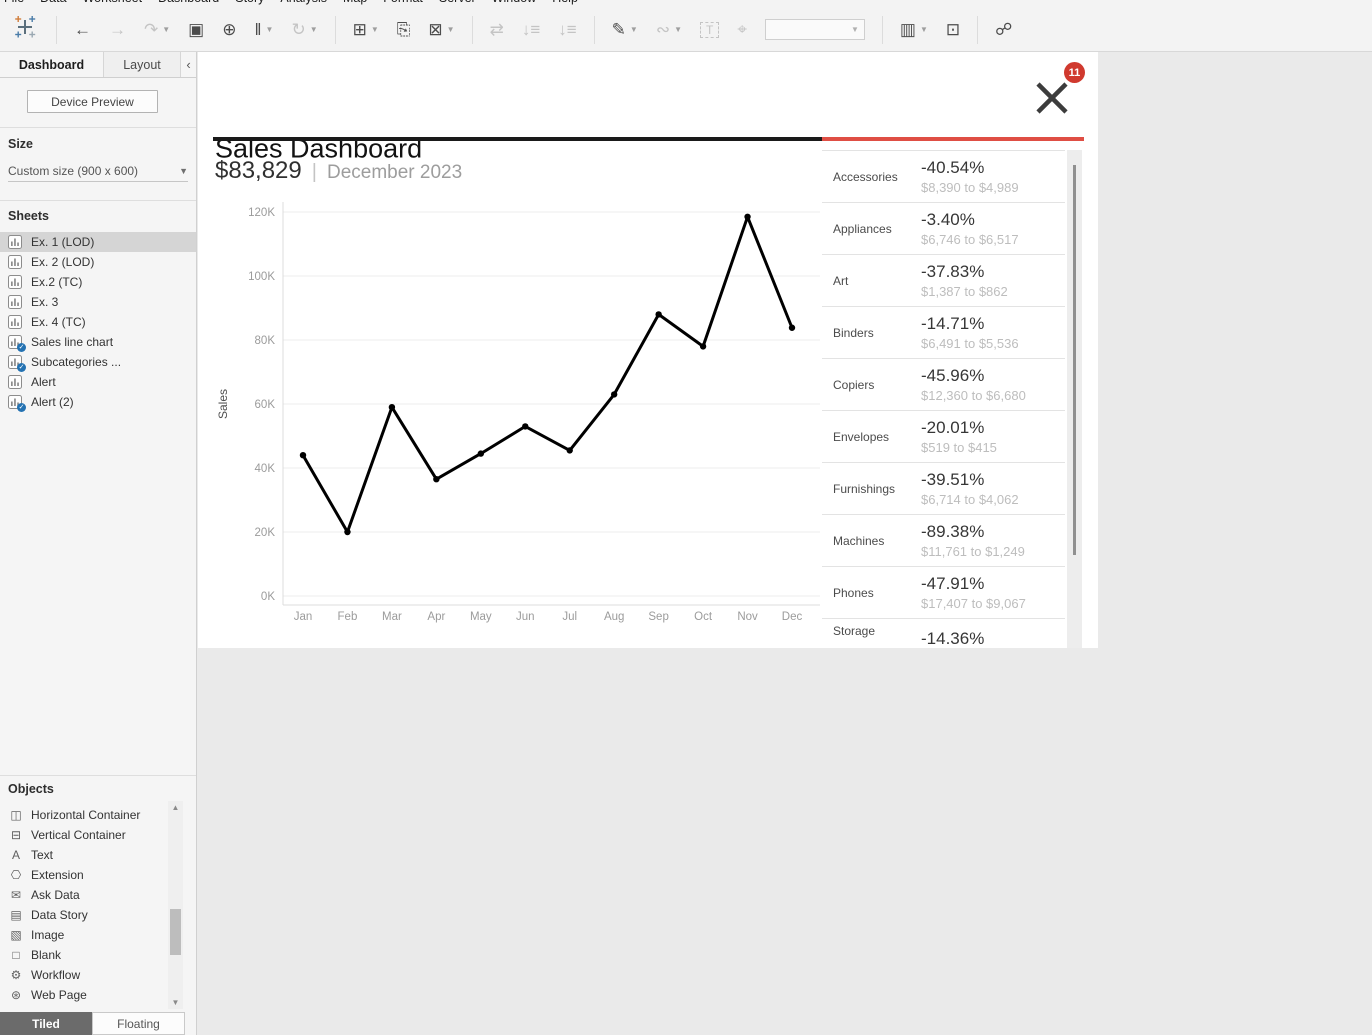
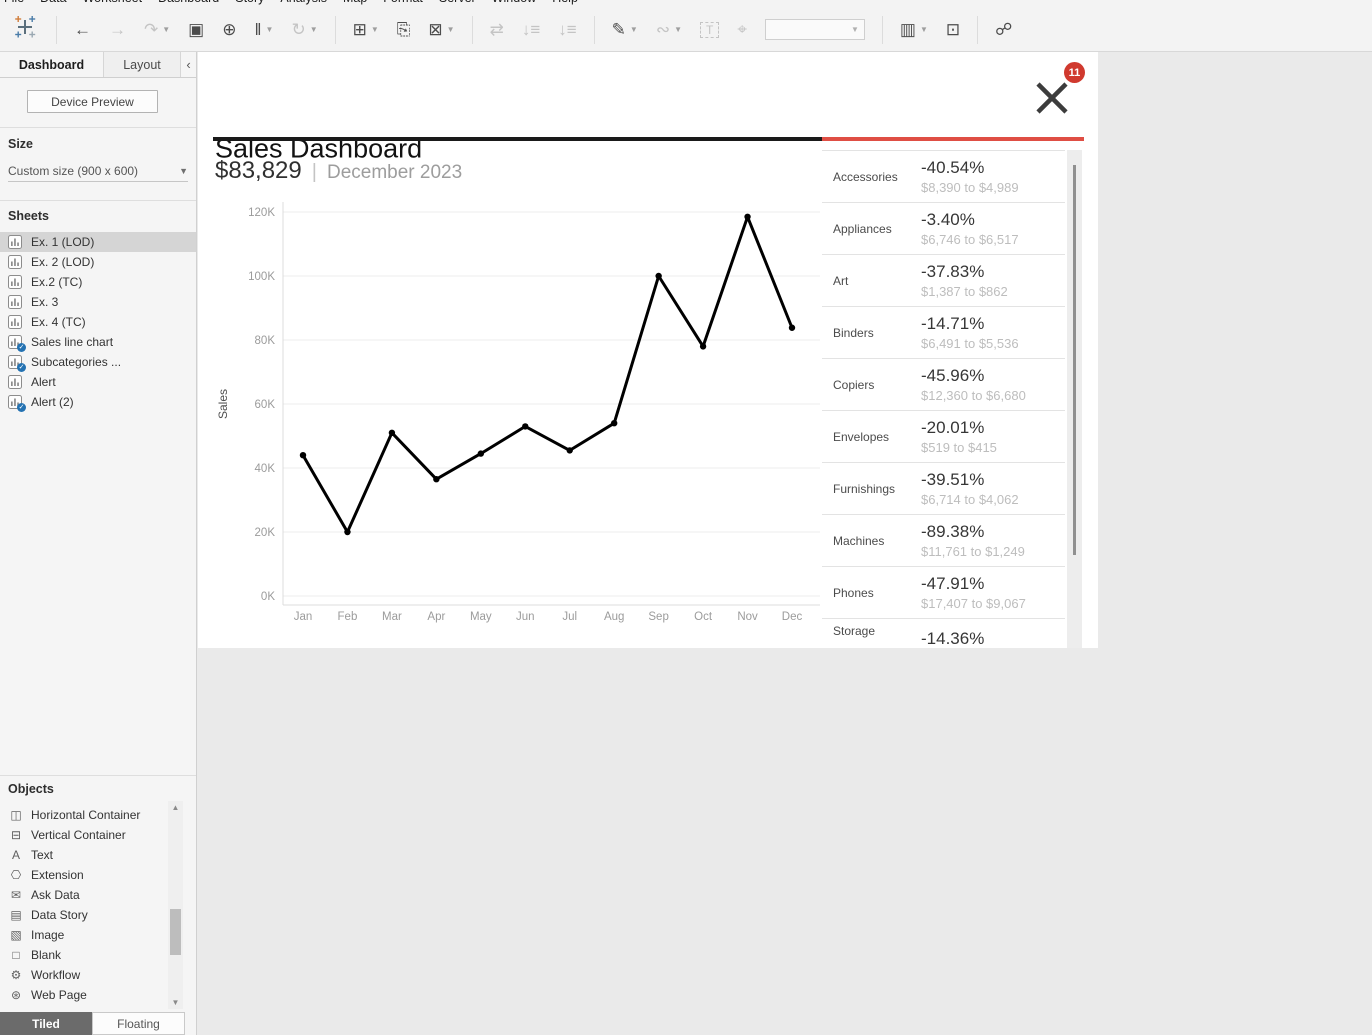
Mar: 59K -> 51K
Aug: 63K -> 54K
Sep: 88K -> 100K
